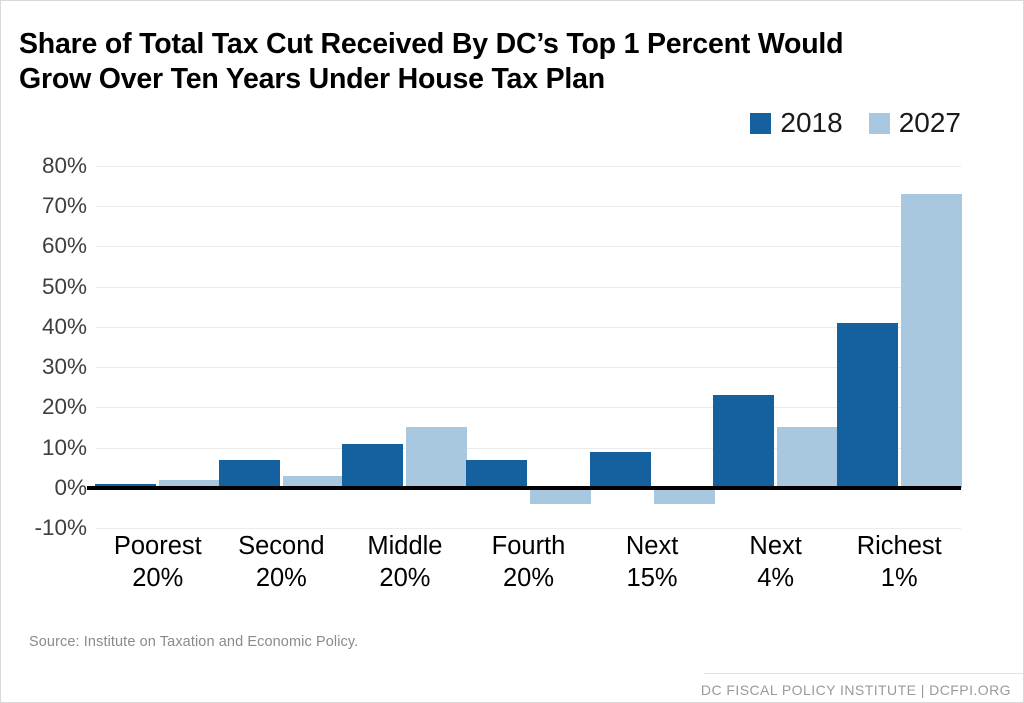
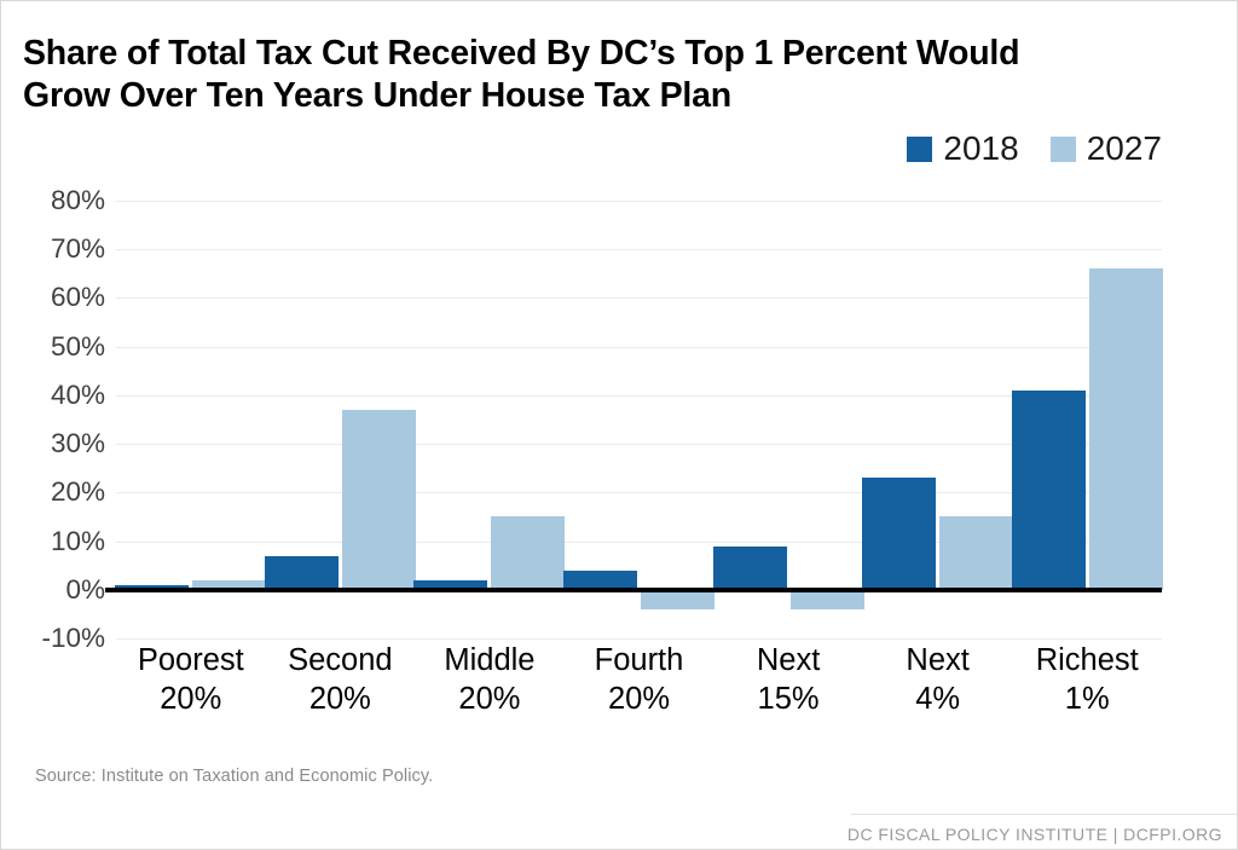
2027/Second 20%: 3% -> 37%
2018/Middle 20%: 11% -> 2%
2018/Fourth 20%: 7% -> 4%
2027/Richest 1%: 73% -> 66%
